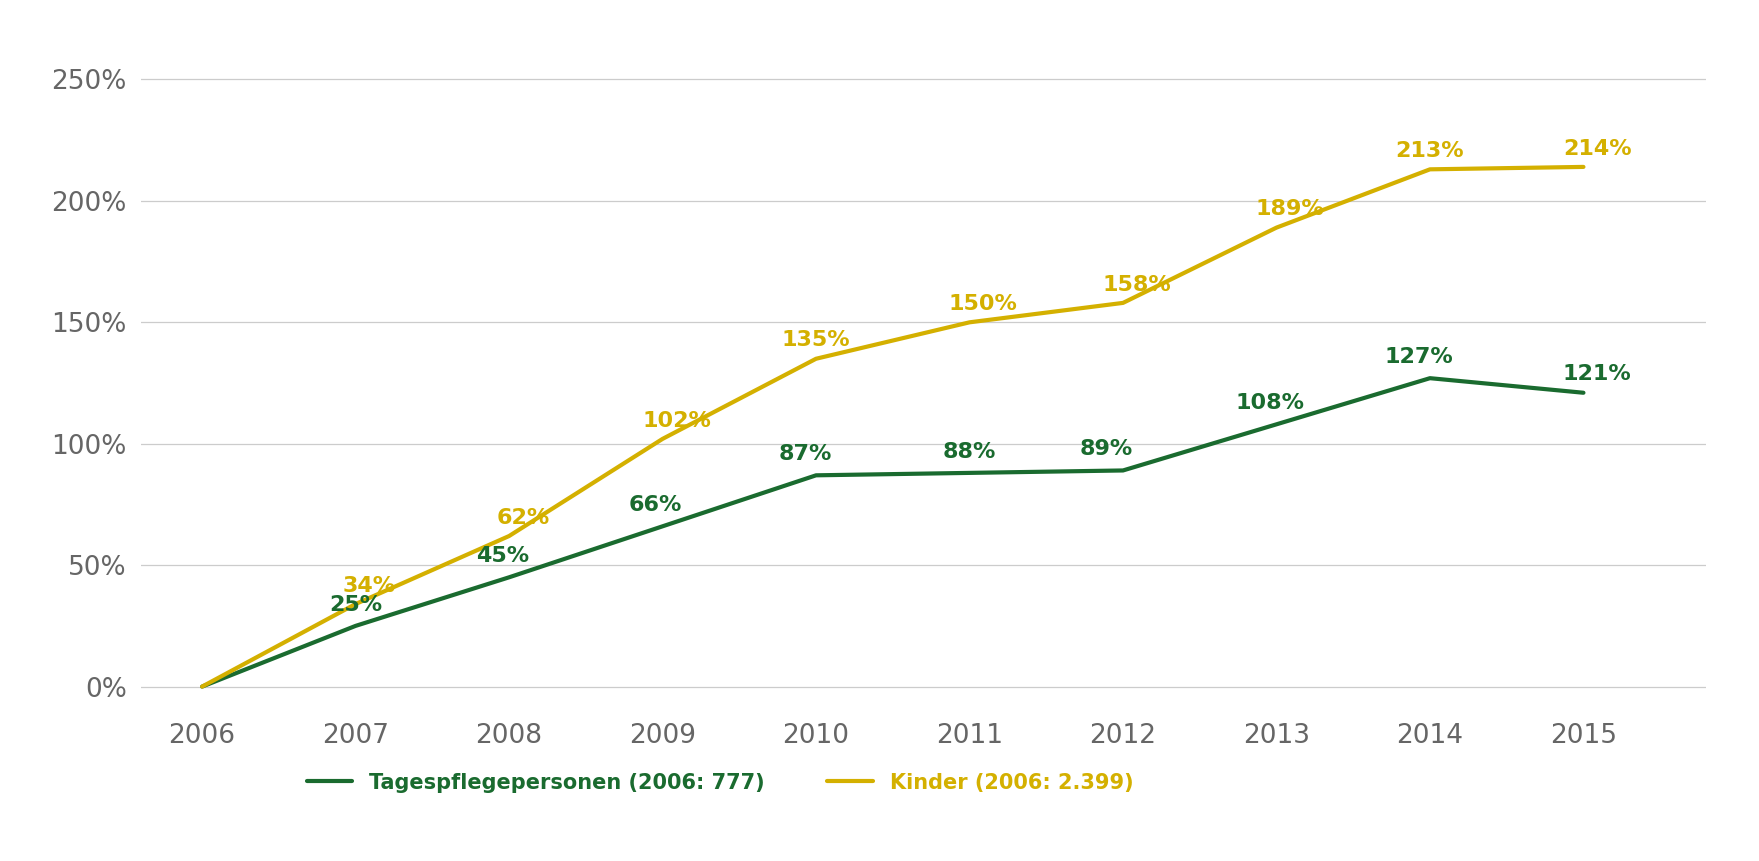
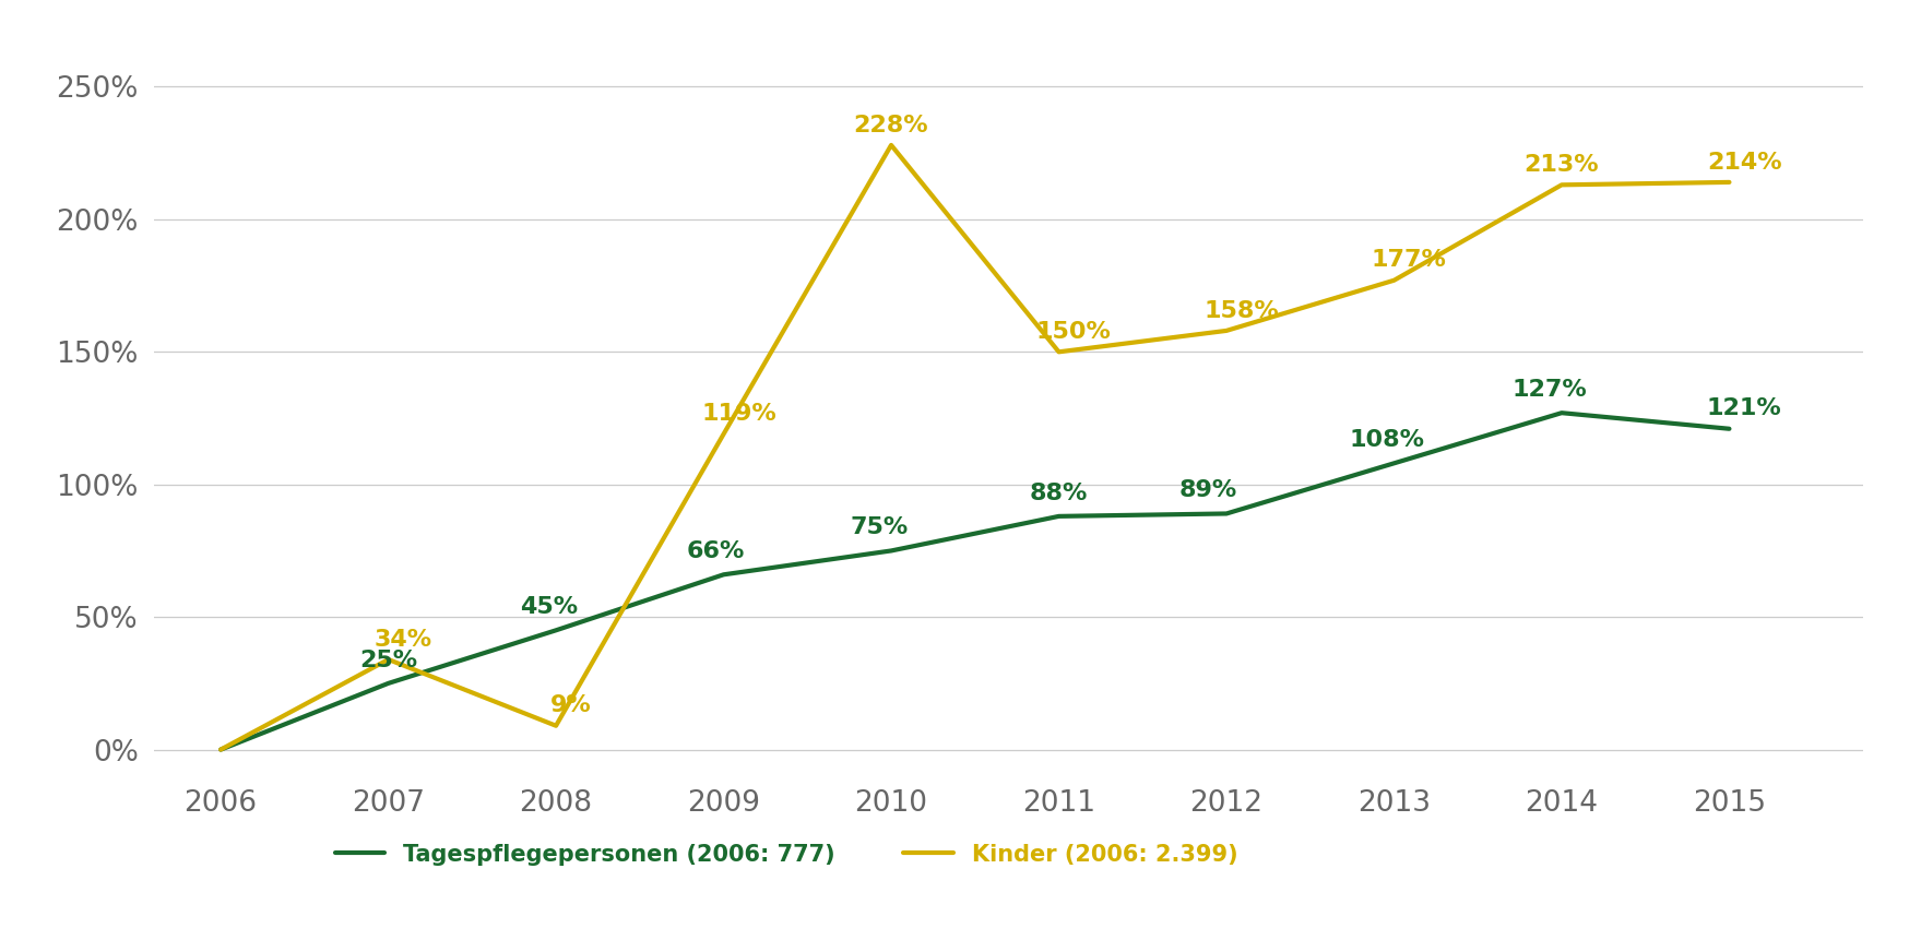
Kinder (2006: 2.399)/2008: 62% -> 9%
Kinder (2006: 2.399)/2009: 102% -> 119%
Tagespflegepersonen (2006: 777)/2010: 87% -> 75%
Kinder (2006: 2.399)/2010: 135% -> 228%
Kinder (2006: 2.399)/2013: 189% -> 177%
